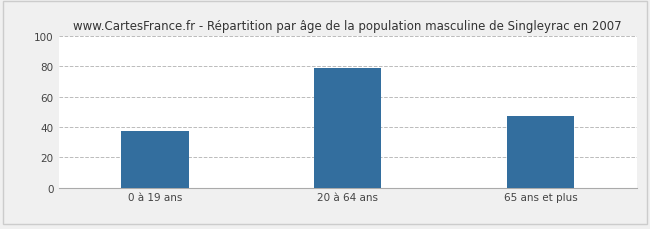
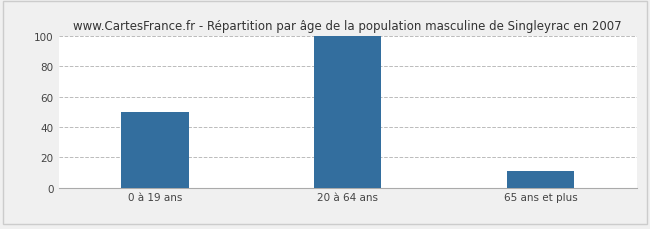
0 à 19 ans: 37 -> 50
20 à 64 ans: 79 -> 100
65 ans et plus: 47 -> 11
